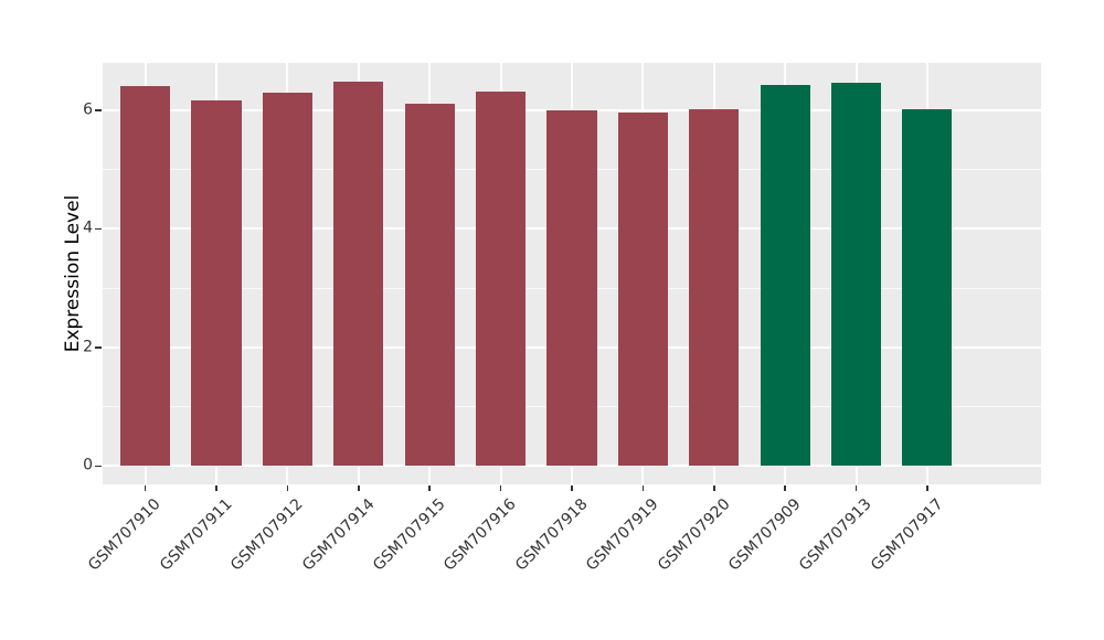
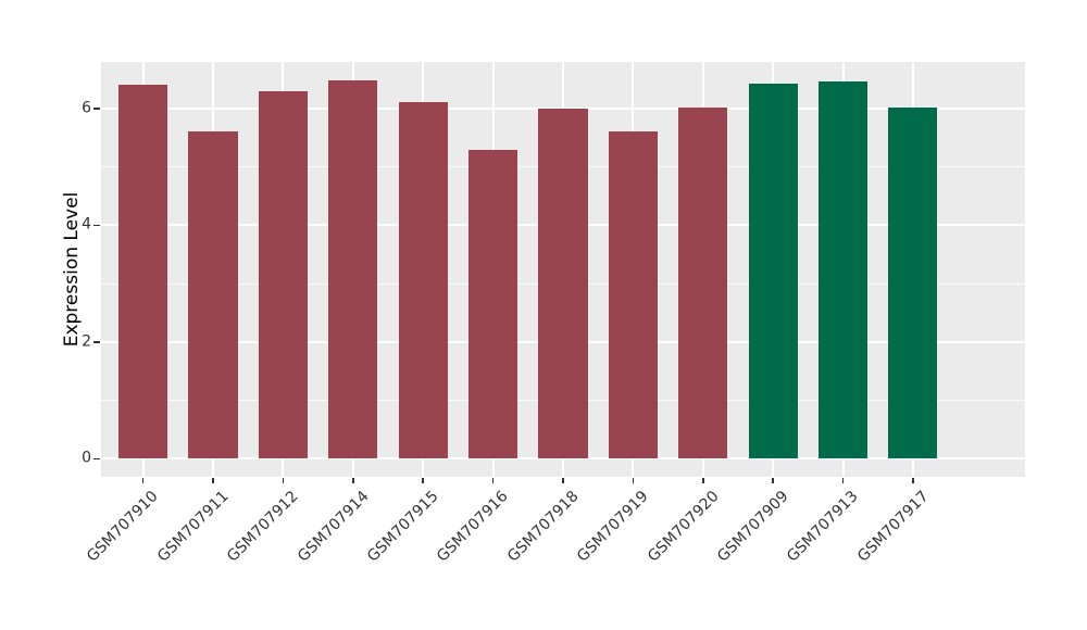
GSM707911: 6.2 -> 5.6
GSM707916: 6.3 -> 5.3
GSM707919: 6.0 -> 5.6
